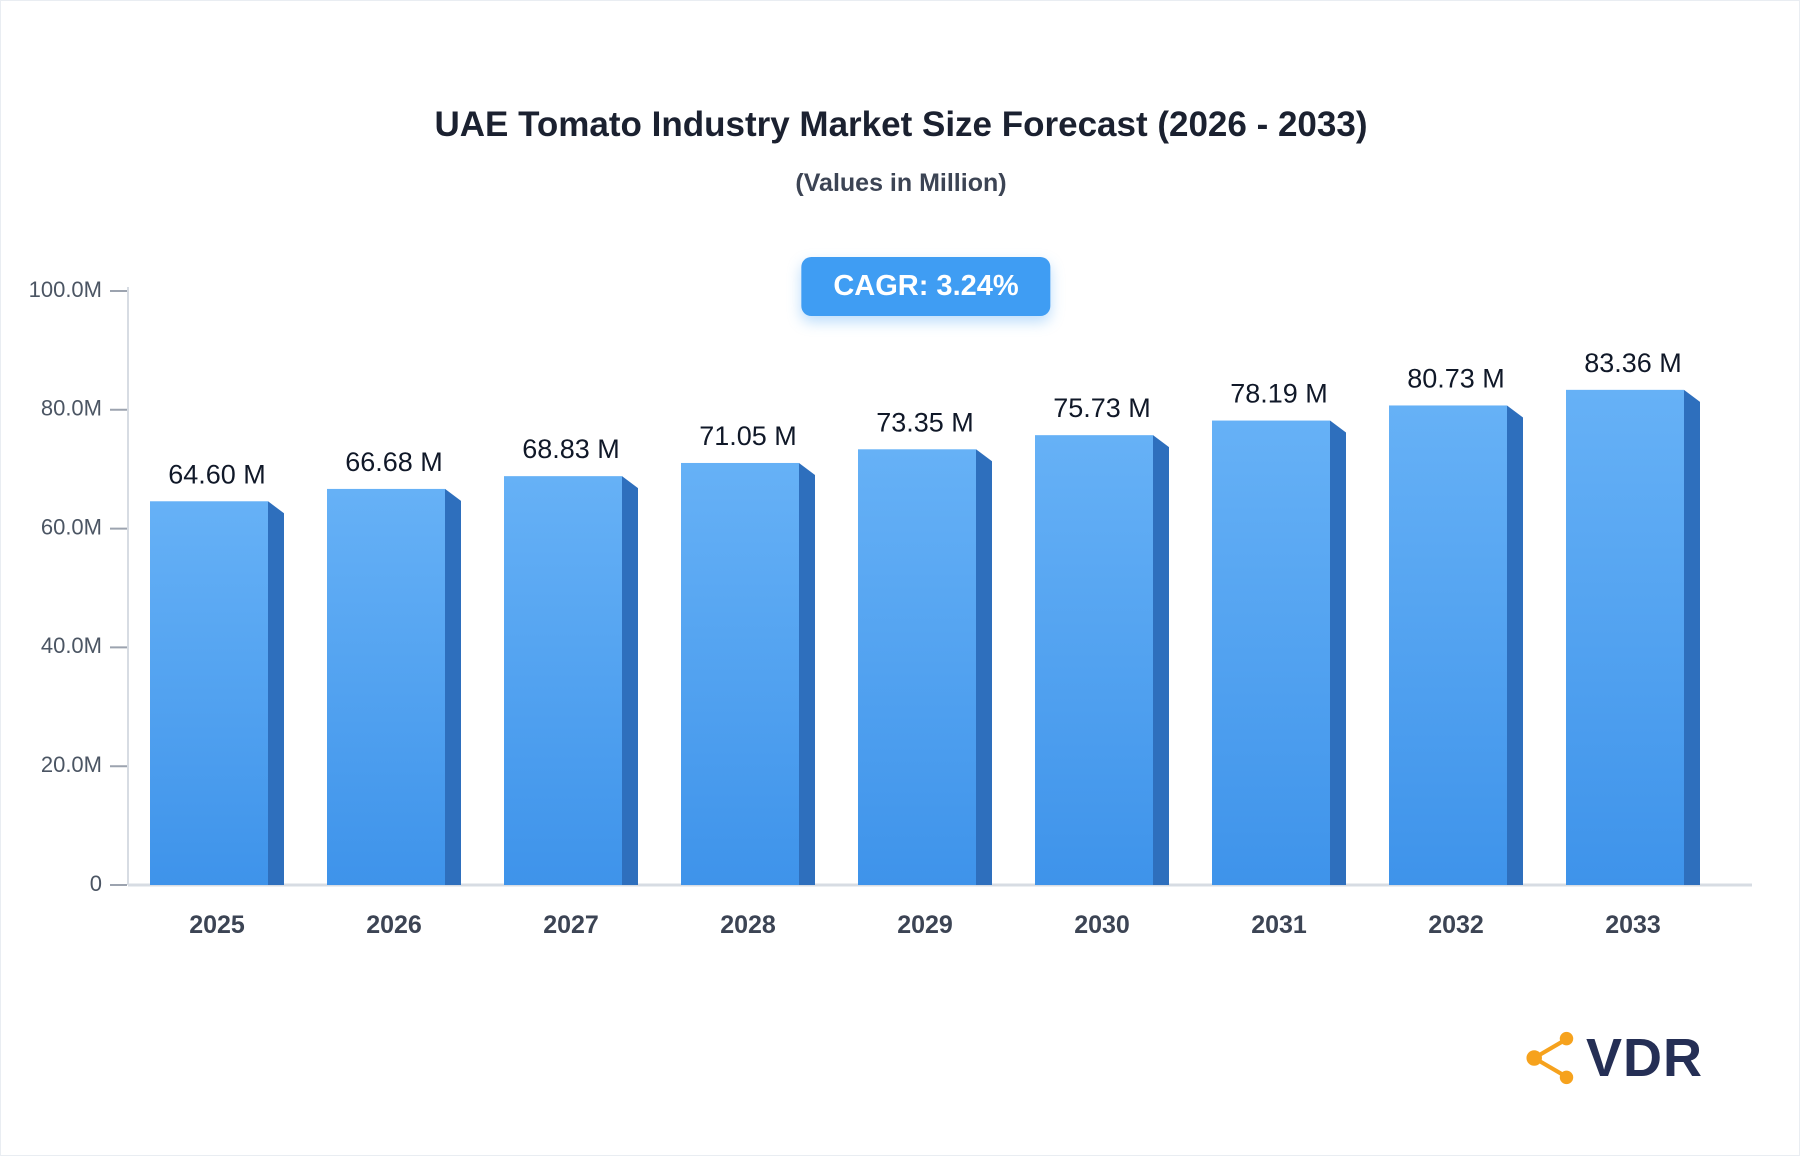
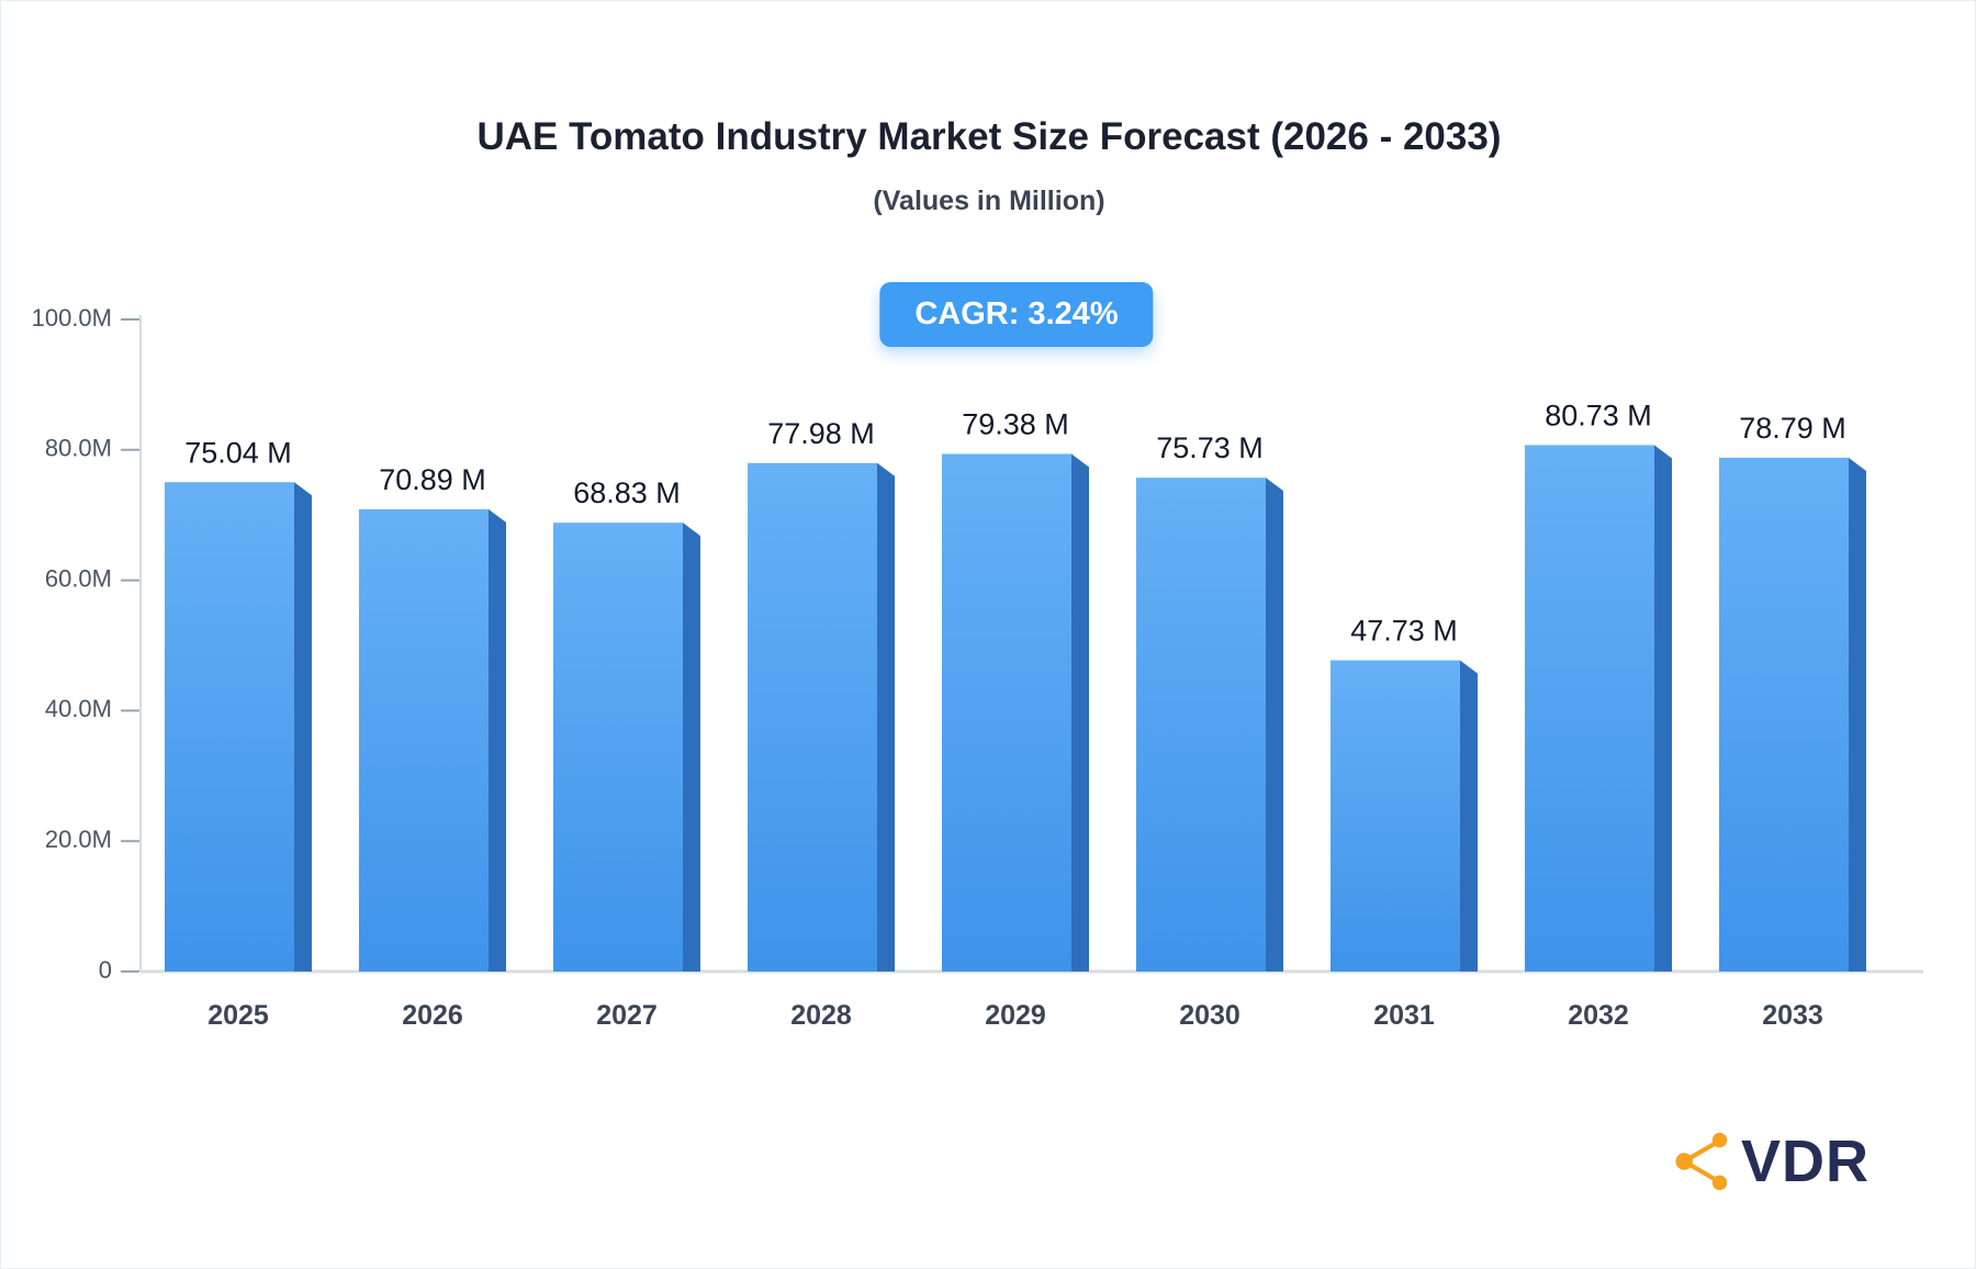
2025: 64.60 -> 75.04
2026: 66.68 -> 70.89
2028: 71.05 -> 77.98
2029: 73.35 -> 79.38
2031: 78.19 -> 47.73
2033: 83.36 -> 78.79
